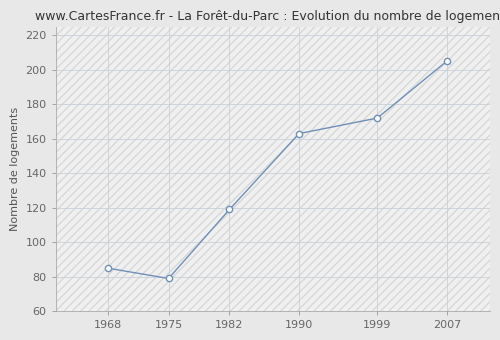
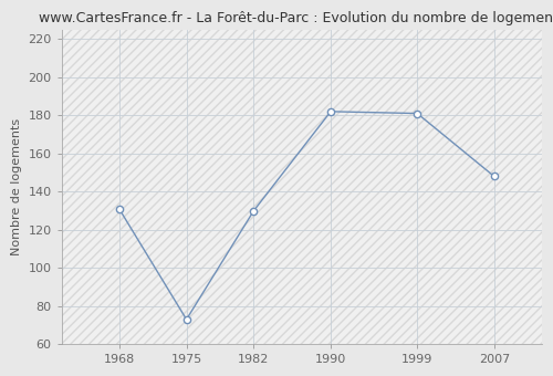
1968: 85 -> 131
1975: 79 -> 73
1982: 119 -> 130
1990: 163 -> 182
1999: 172 -> 181
2007: 205 -> 148
